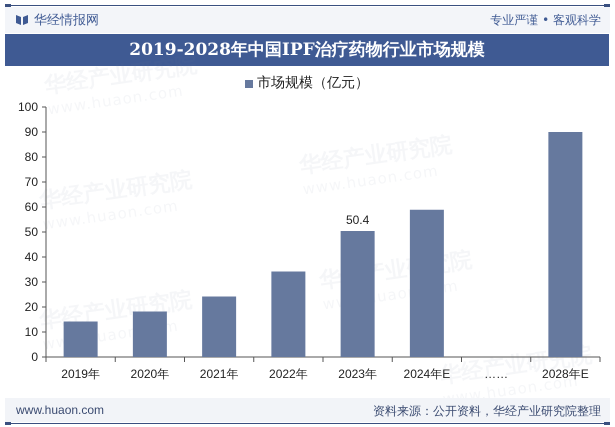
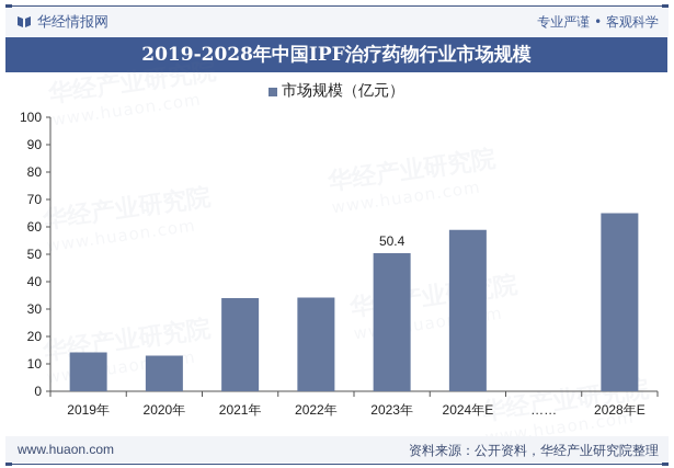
2020年: 18 -> 13
2021年: 24 -> 34
2028年E: 90 -> 65
